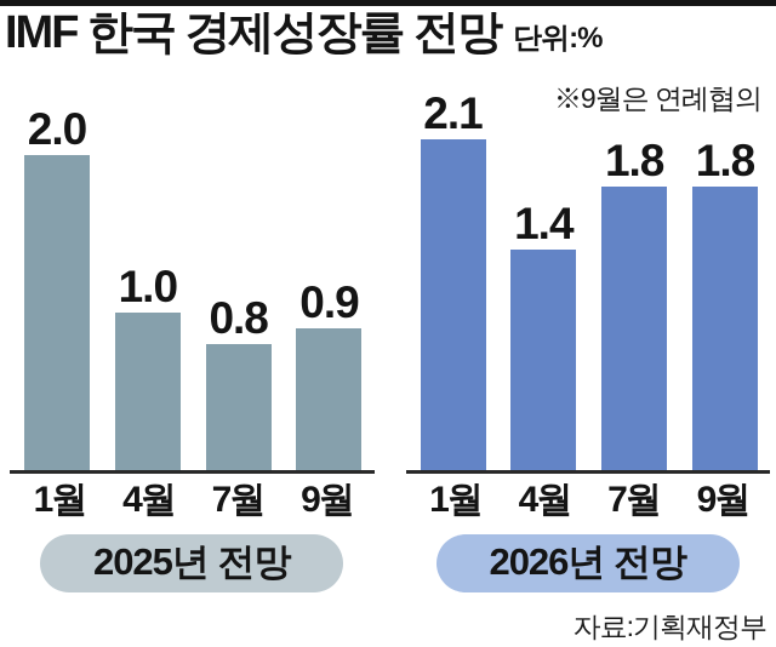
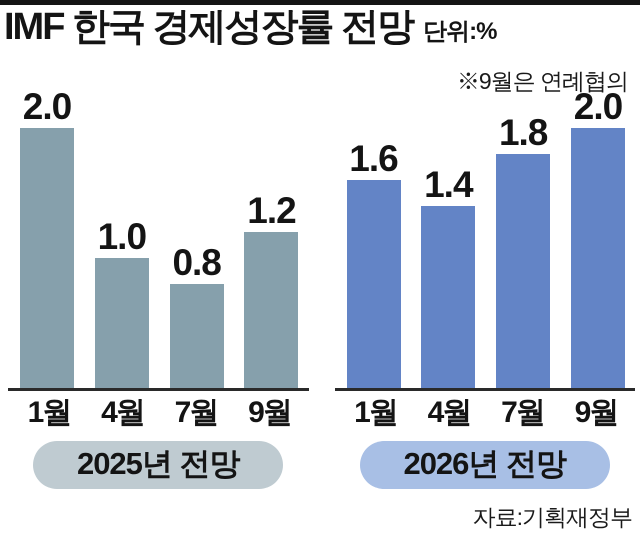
2025년 전망/9월: 0.9 -> 1.2
2026년 전망/1월: 2.1 -> 1.6
2026년 전망/9월: 1.8 -> 2.0
